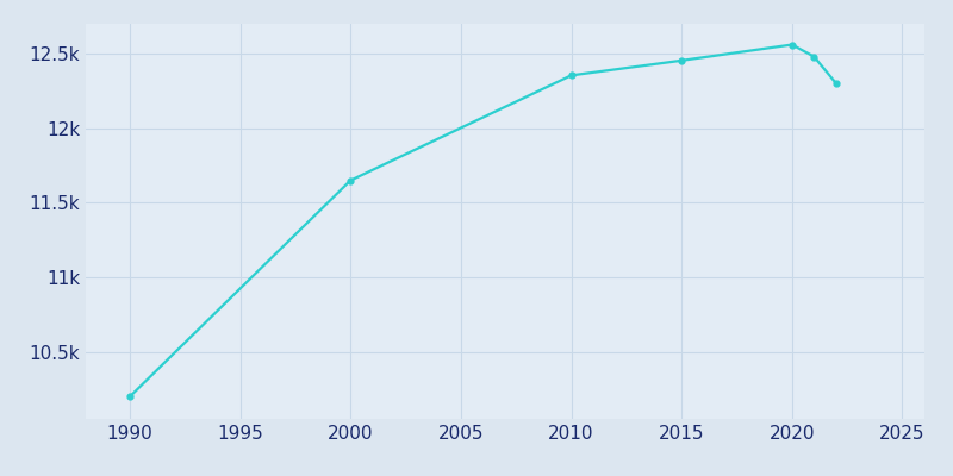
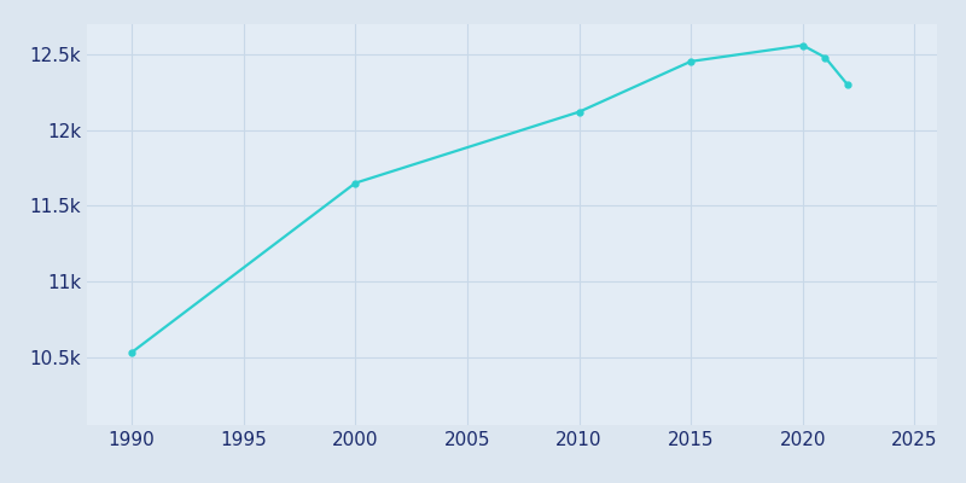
1990: 10.20k -> 10.53k
2010: 12.35k -> 12.12k
